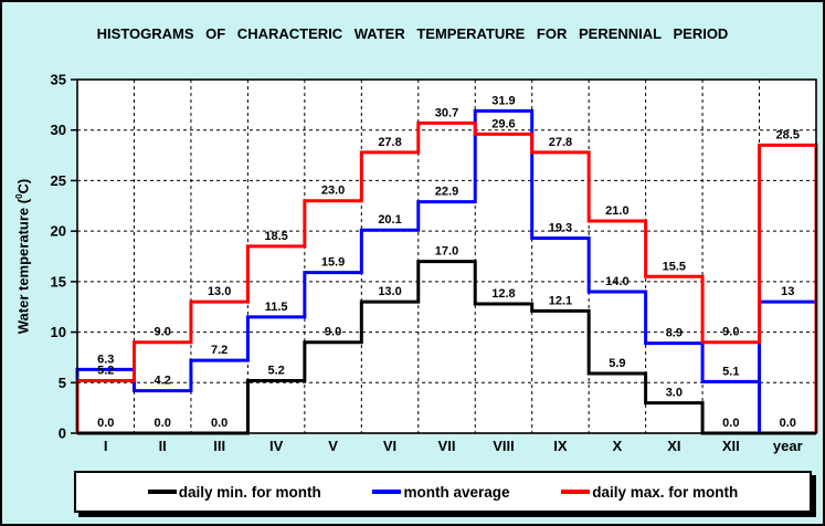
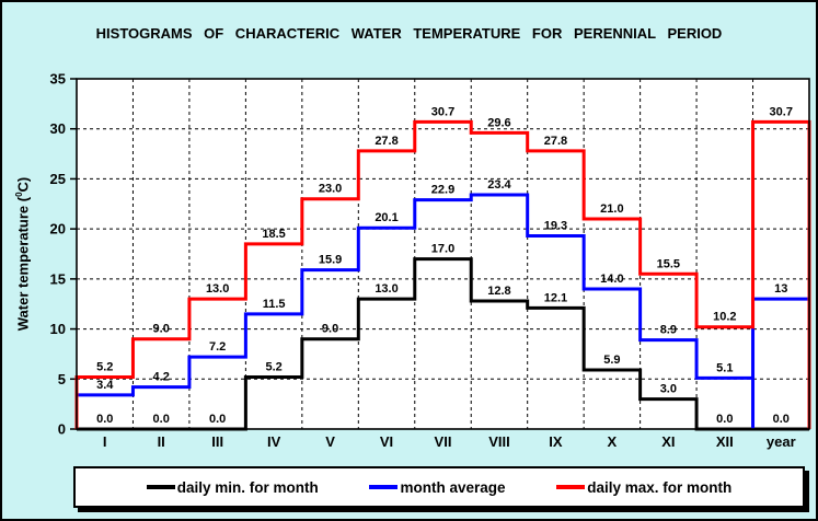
month average/I: 6.3 -> 3.4
month average/VIII: 31.9 -> 23.4
daily max. for month/XII: 9.0 -> 10.2
daily max. for month/year: 28.5 -> 30.7
